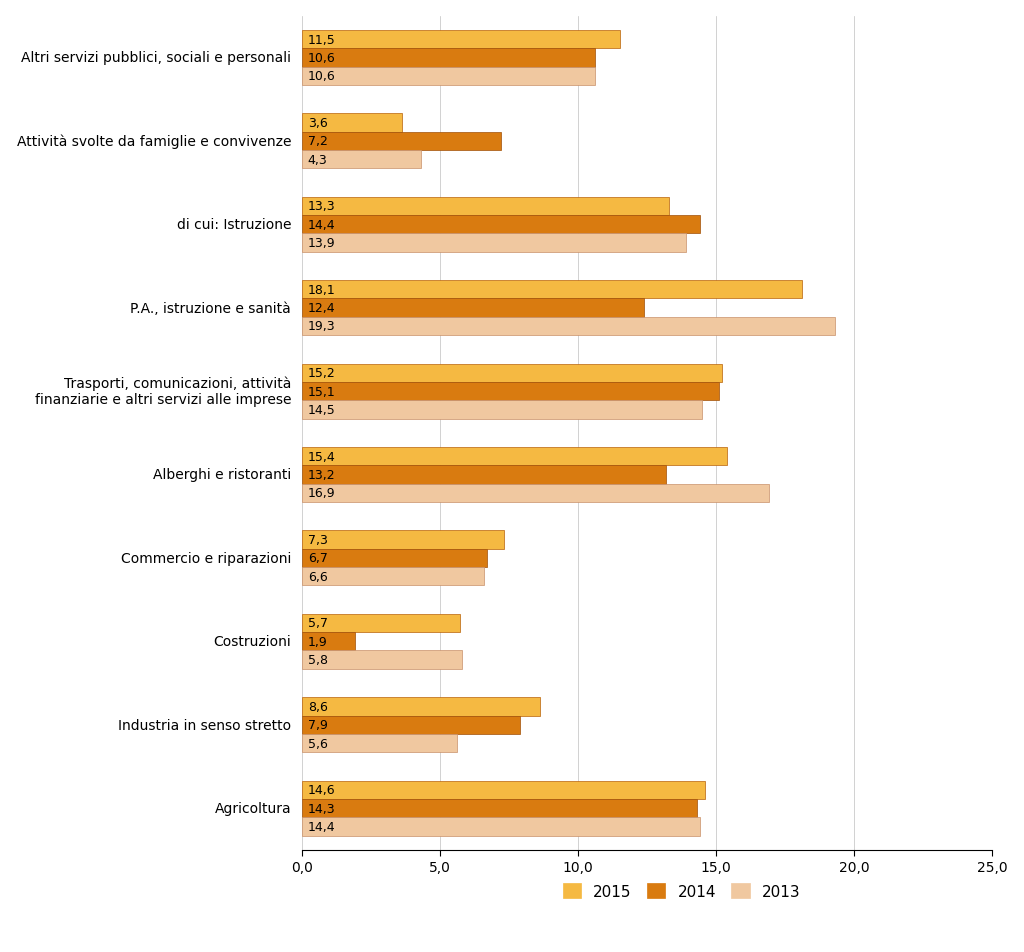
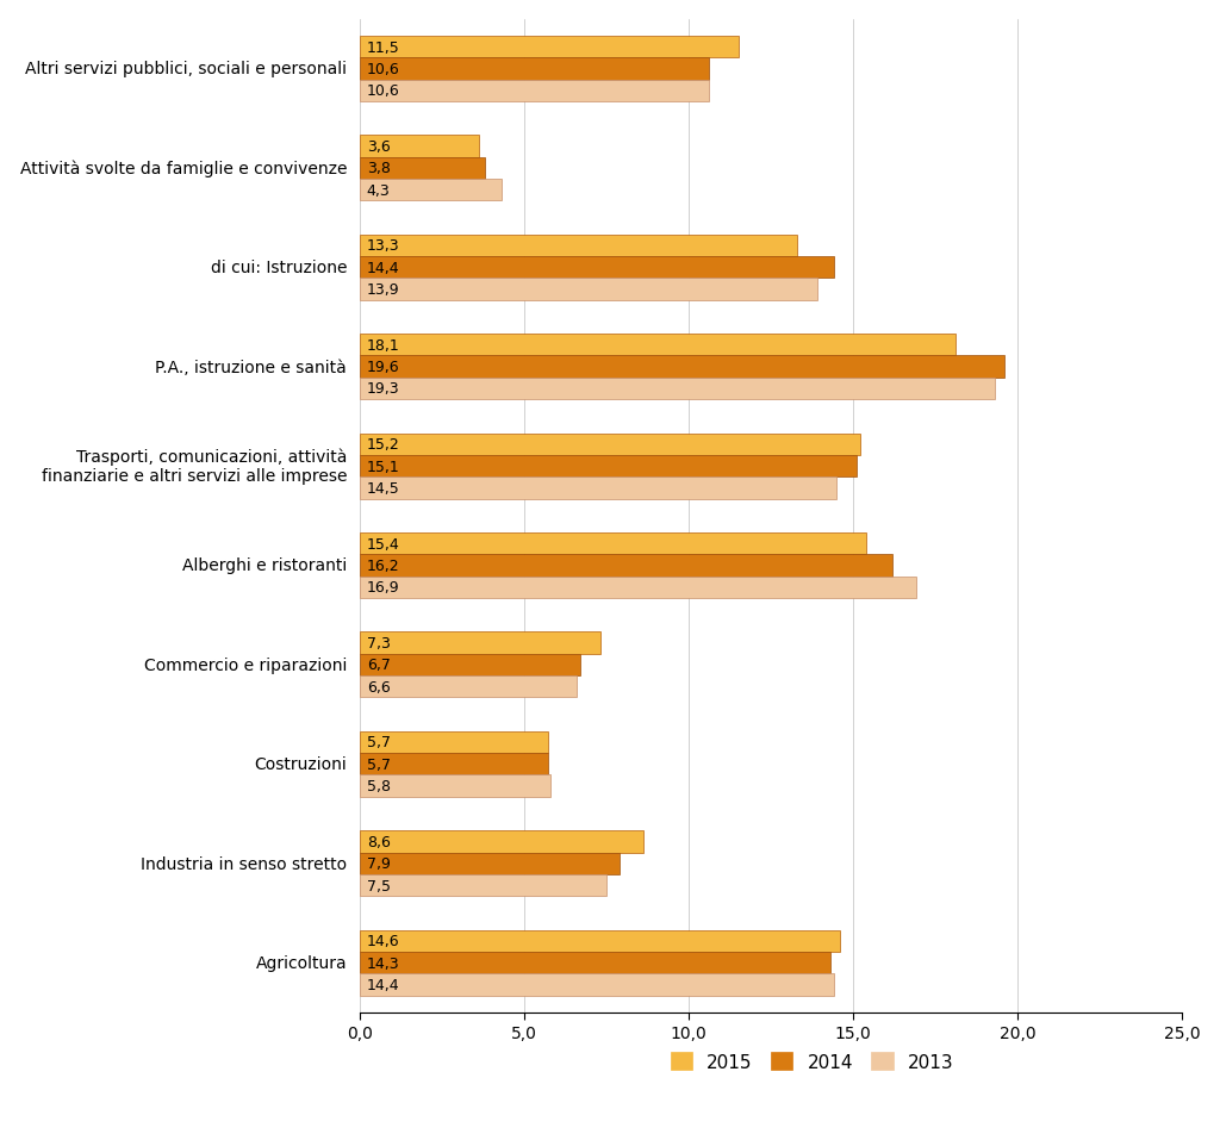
2014/Attività svolte da famiglie e convivenze: 7,2 -> 3,8
2014/P.A., istruzione e sanità: 12,4 -> 19,6
2014/Alberghi e ristoranti: 13,2 -> 16,2
2014/Costruzioni: 1,9 -> 5,7
2013/Industria in senso stretto: 5,6 -> 7,5
